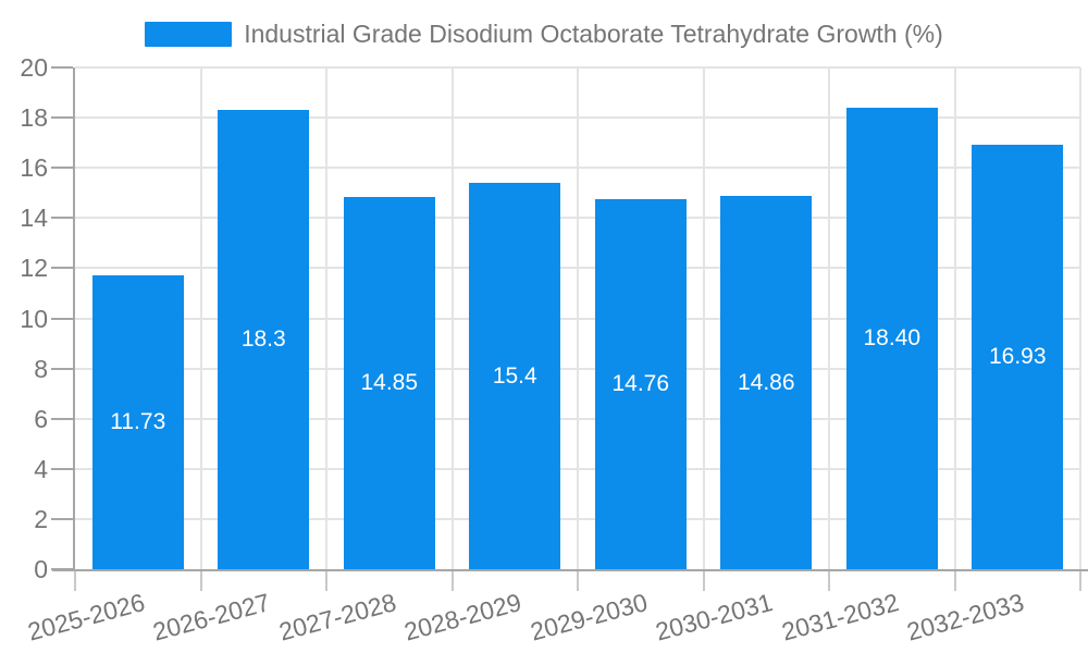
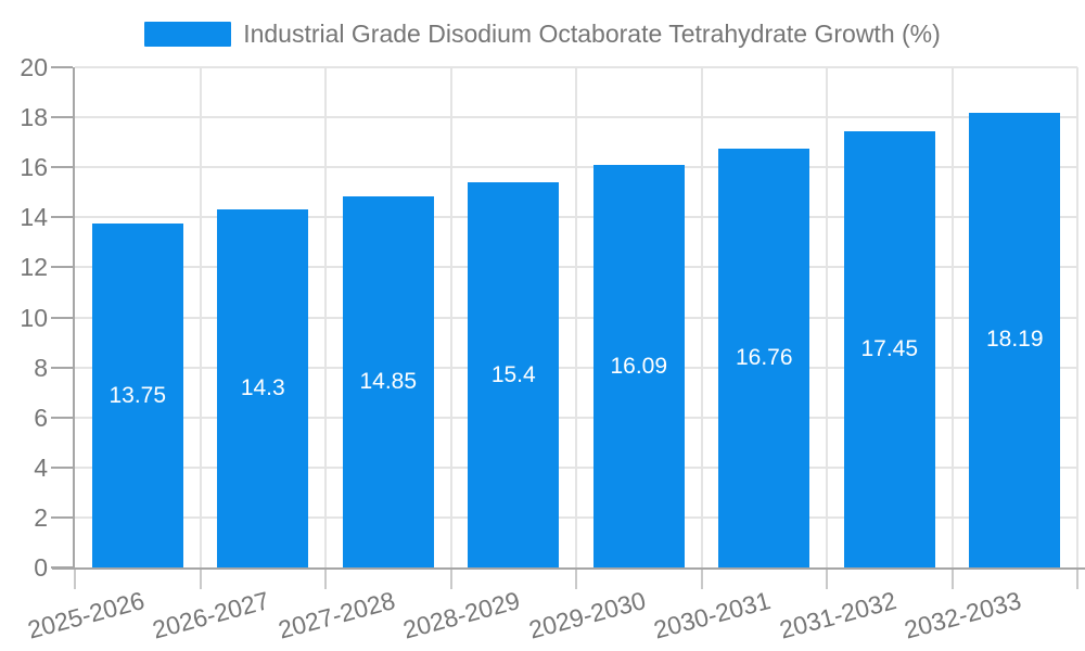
2025-2026: 11.73 -> 13.75
2026-2027: 18.3 -> 14.3
2029-2030: 14.76 -> 16.09
2030-2031: 14.86 -> 16.76
2031-2032: 18.40 -> 17.45
2032-2033: 16.93 -> 18.19
